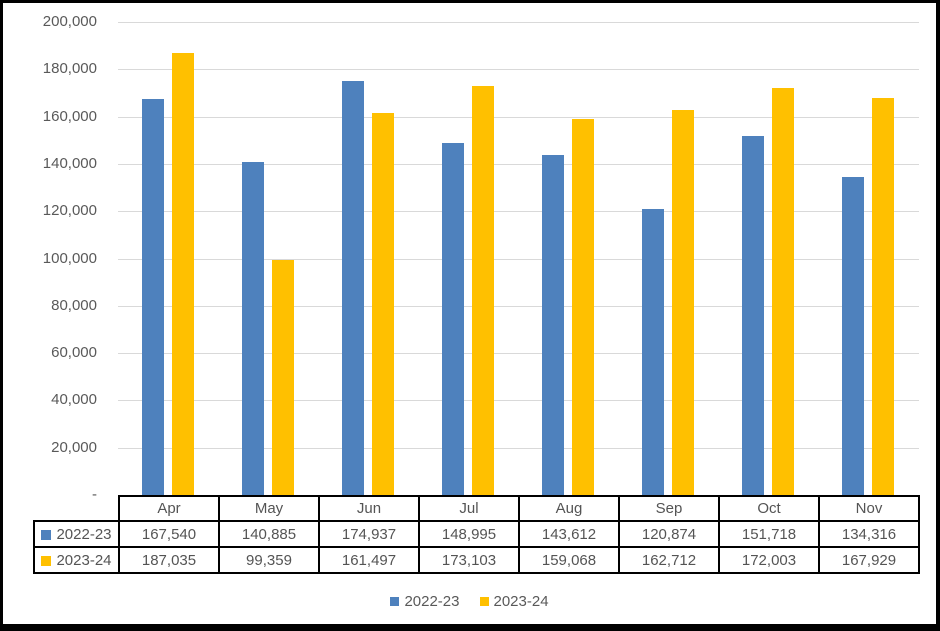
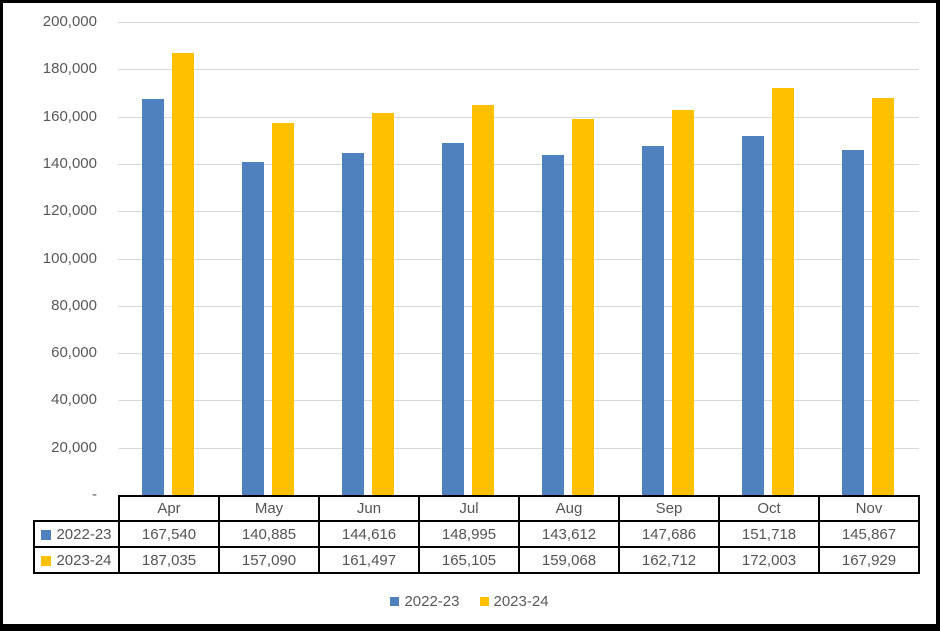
2023-24/May: 99,359 -> 157,090
2022-23/Jun: 174,937 -> 144,616
2023-24/Jul: 173,103 -> 165,105
2022-23/Sep: 120,874 -> 147,686
2022-23/Nov: 134,316 -> 145,867
